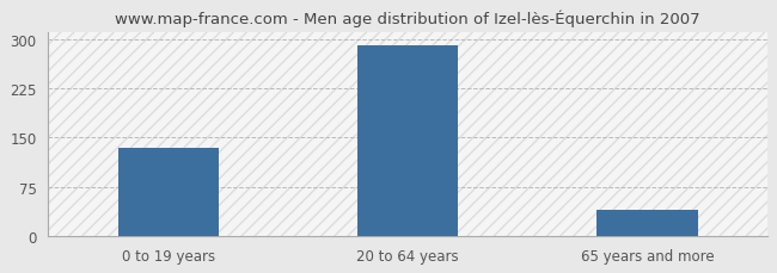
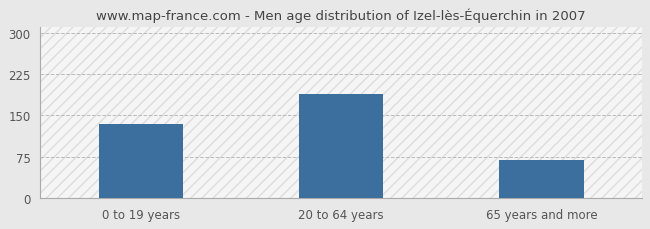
20 to 64 years: 290 -> 188
65 years and more: 40 -> 68
